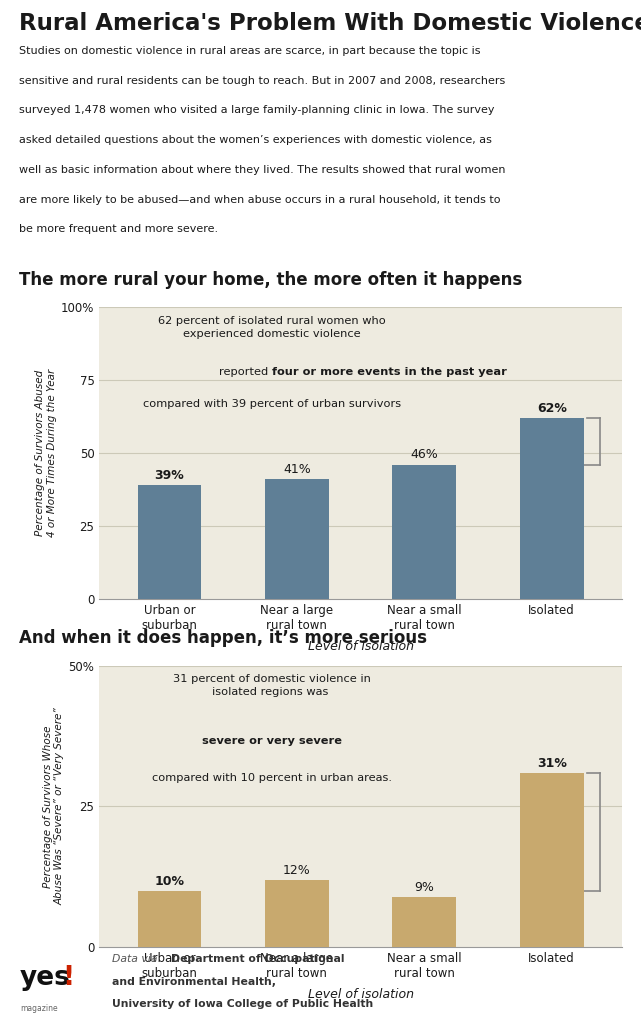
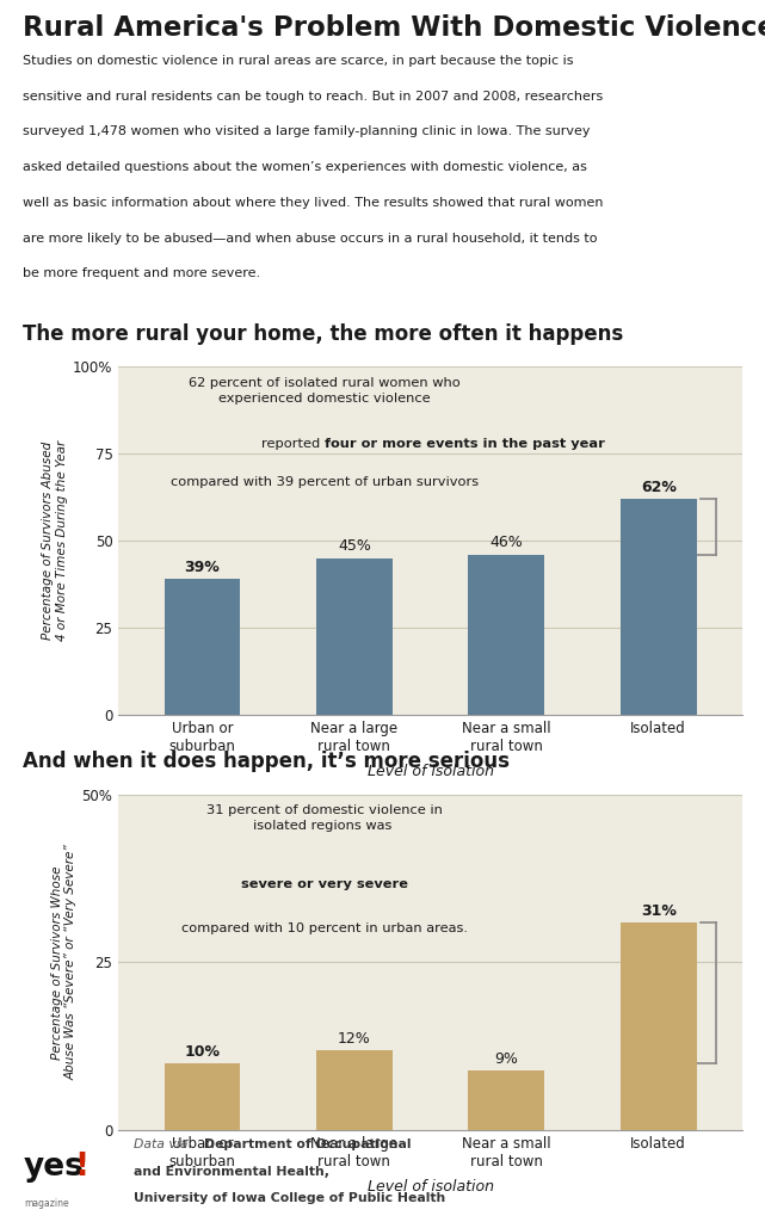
Near a large rural town: 41% -> 45%
